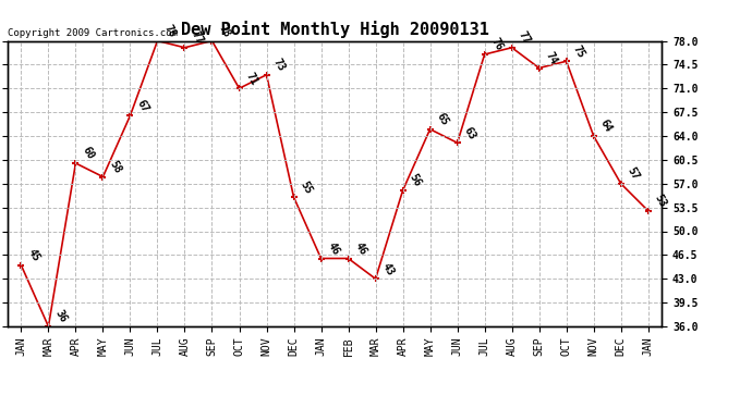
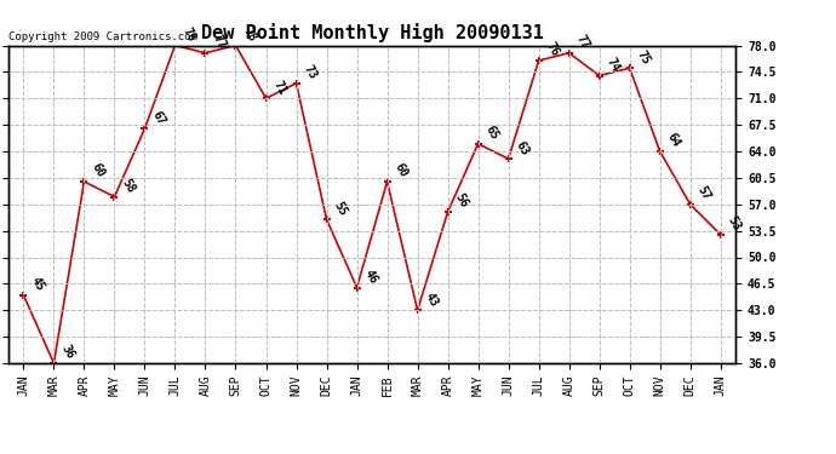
FEB: 46 -> 60
